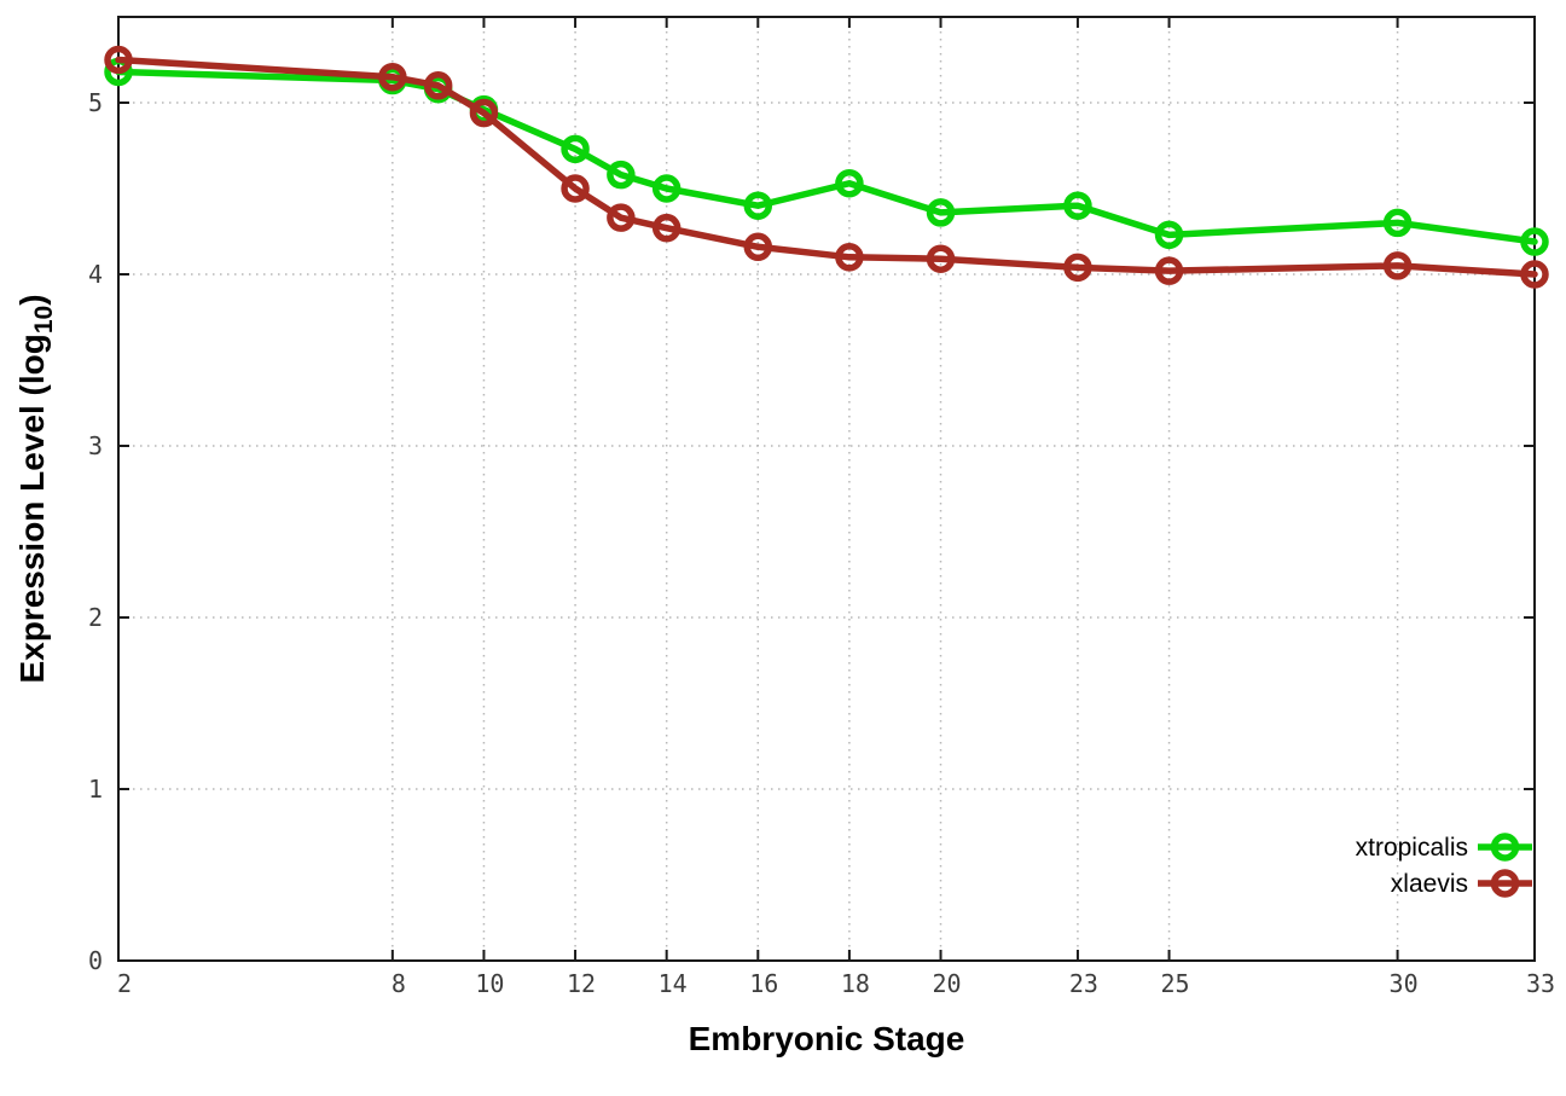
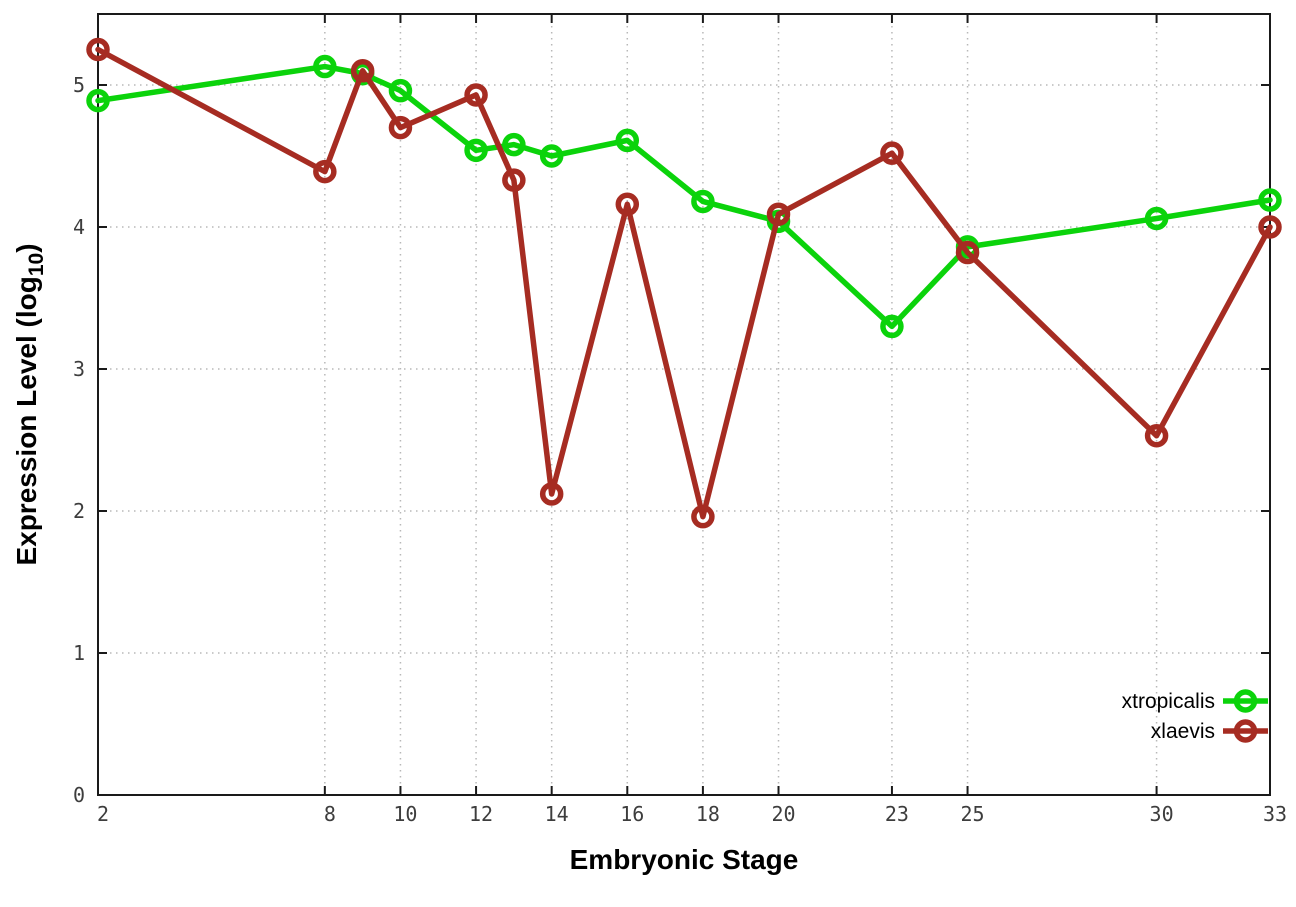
xtropicalis/2: 5.18 -> 4.89
xlaevis/8: 5.15 -> 4.39
xlaevis/10: 4.94 -> 4.70
xtropicalis/12: 4.73 -> 4.54
xlaevis/12: 4.50 -> 4.93
xlaevis/14: 4.27 -> 2.12
xtropicalis/16: 4.40 -> 4.61
xtropicalis/18: 4.53 -> 4.18
xlaevis/18: 4.10 -> 1.96
xtropicalis/20: 4.36 -> 4.04
xtropicalis/23: 4.40 -> 3.30
xlaevis/23: 4.04 -> 4.52
xtropicalis/25: 4.23 -> 3.86
xlaevis/25: 4.02 -> 3.82
xtropicalis/30: 4.30 -> 4.06
xlaevis/30: 4.05 -> 2.53
